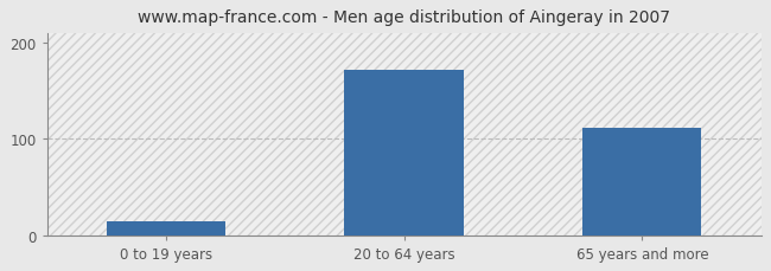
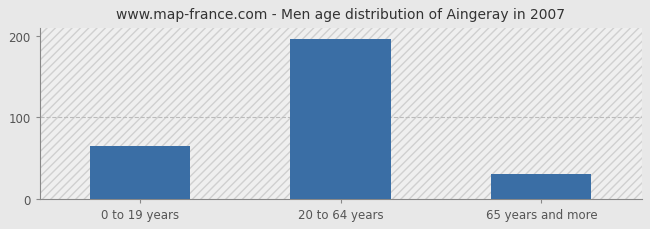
0 to 19 years: 14 -> 65
20 to 64 years: 172 -> 197
65 years and more: 112 -> 30
